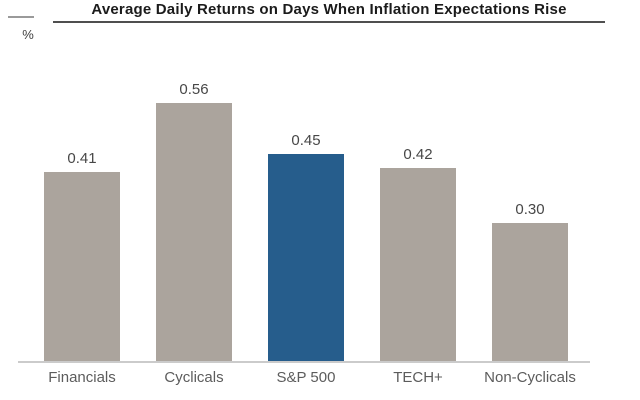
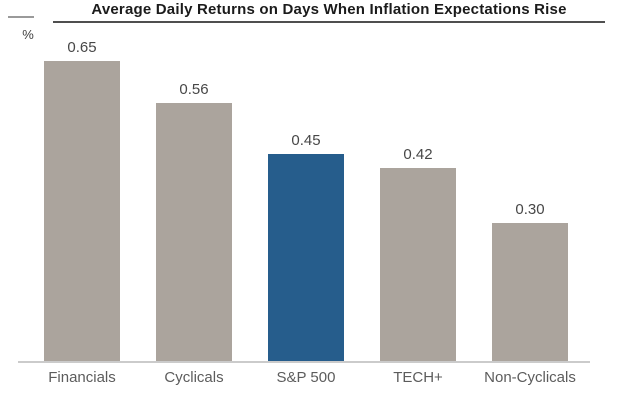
Financials: 0.41 -> 0.65
